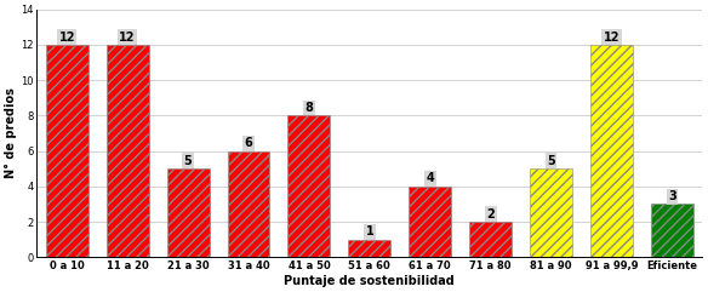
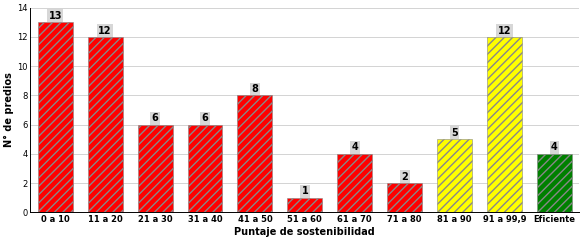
0 a 10: 12 -> 13
21 a 30: 5 -> 6
Eficiente: 3 -> 4
